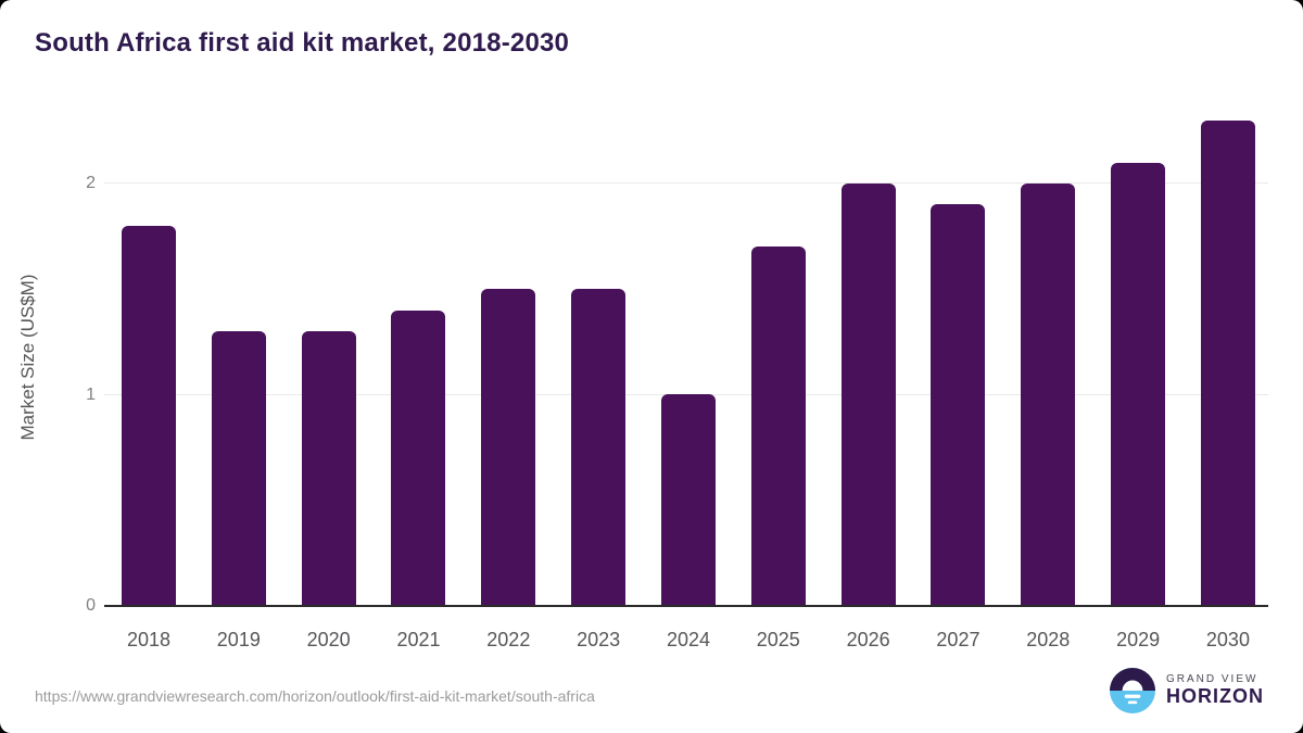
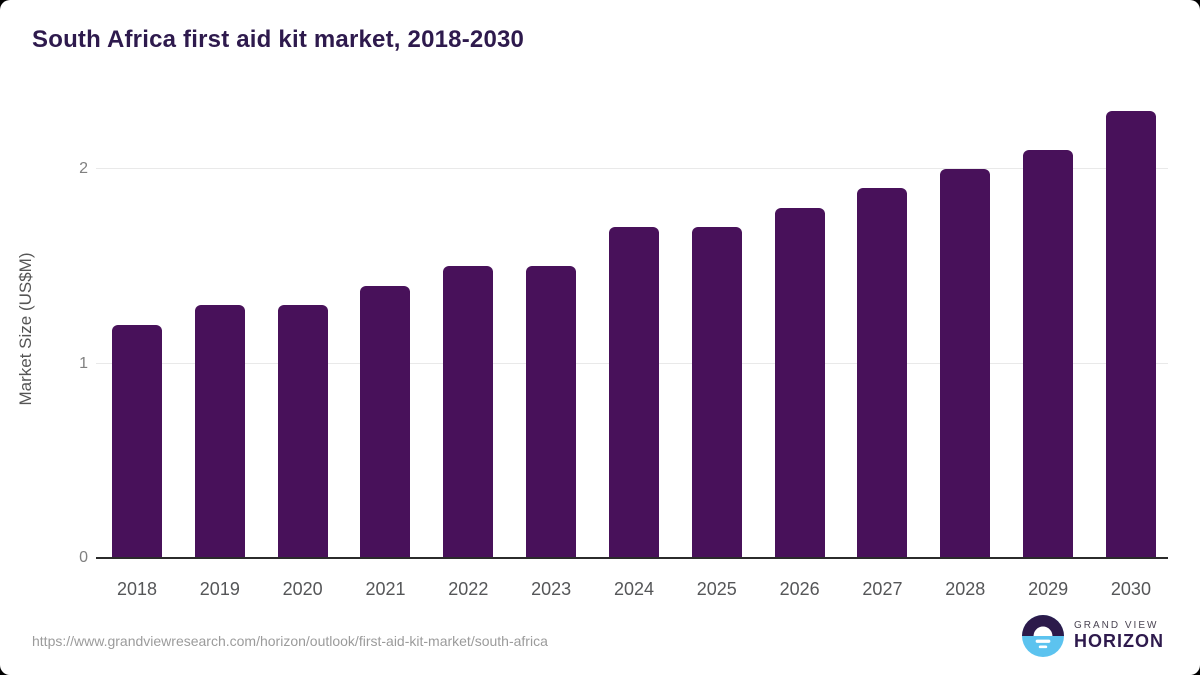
2018: 1.8 -> 1.2
2024: 1.0 -> 1.7
2026: 2.0 -> 1.8
